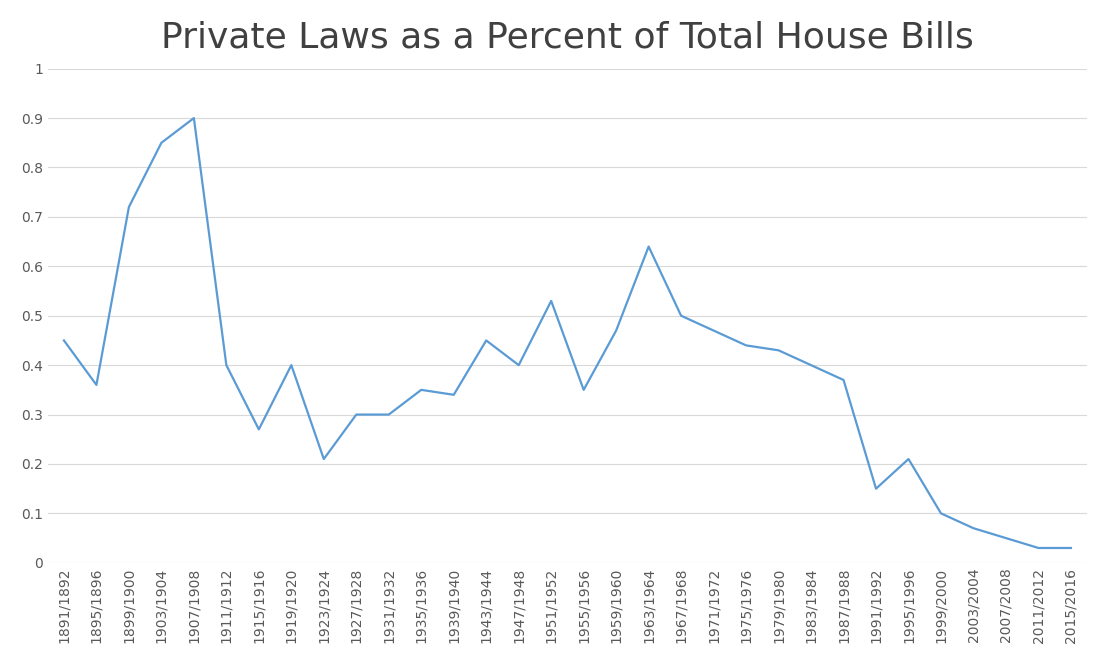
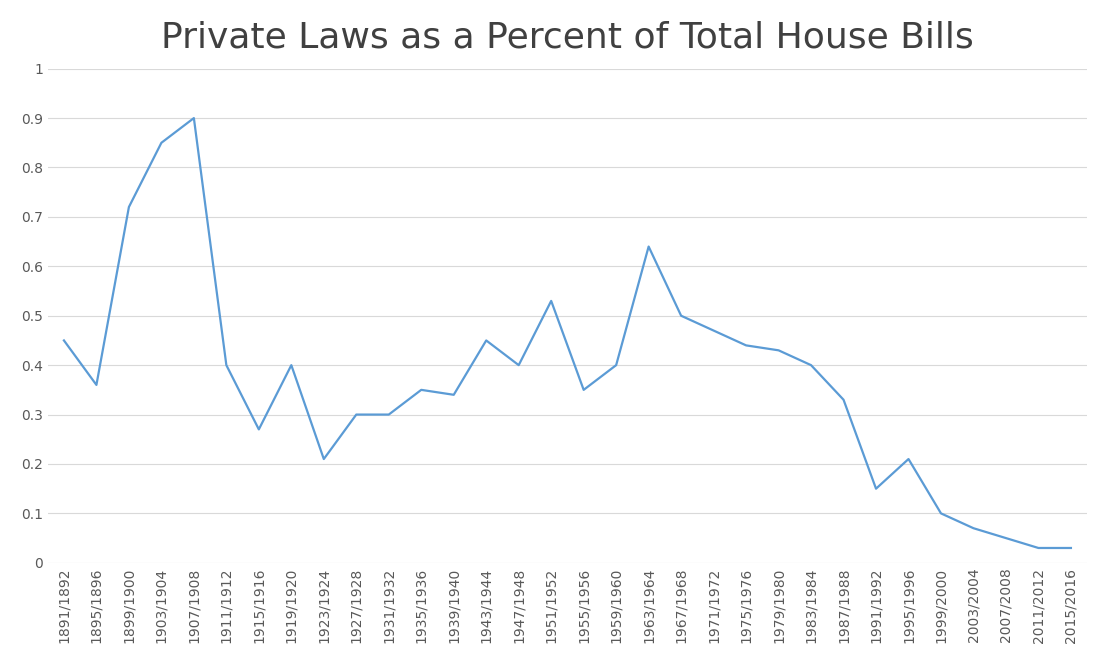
1959/1960: 0.47 -> 0.40
1987/1988: 0.37 -> 0.33
